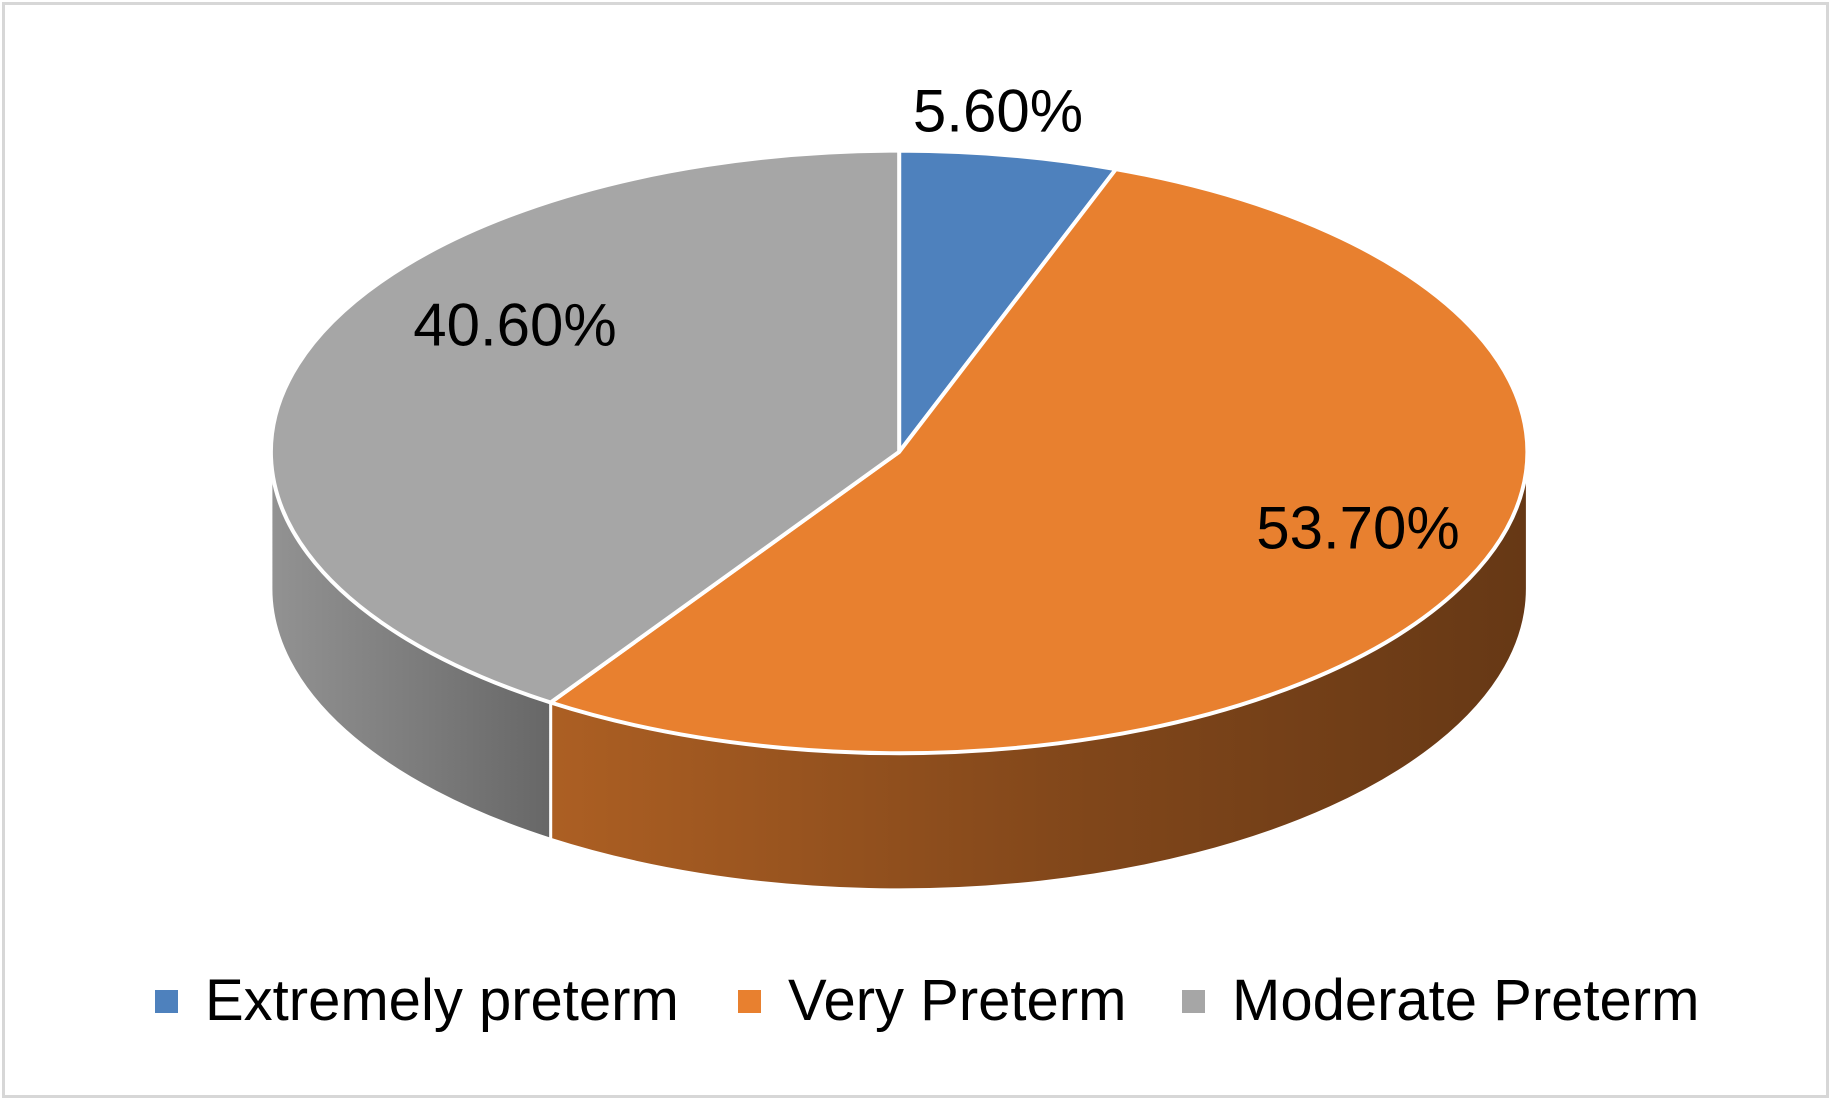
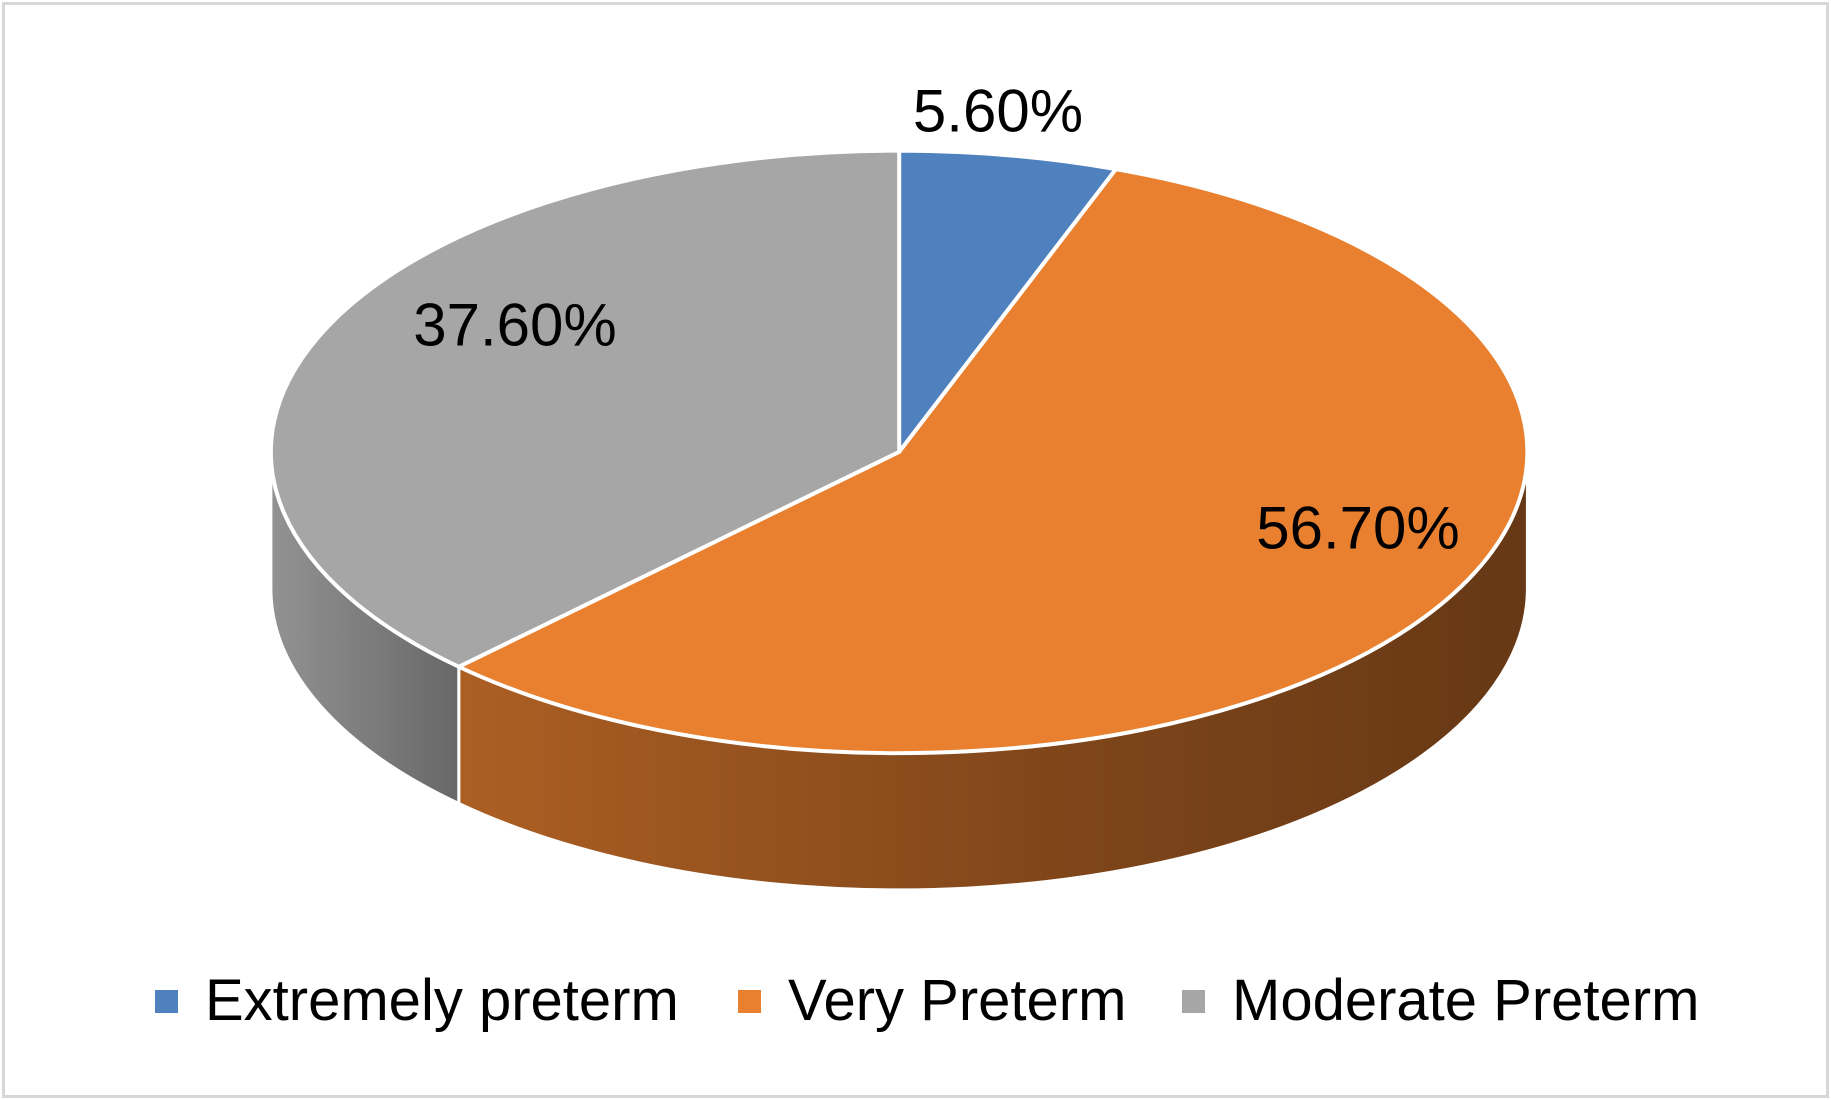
Very Preterm: 53.70% -> 56.70%
Moderate Preterm: 40.60% -> 37.60%
